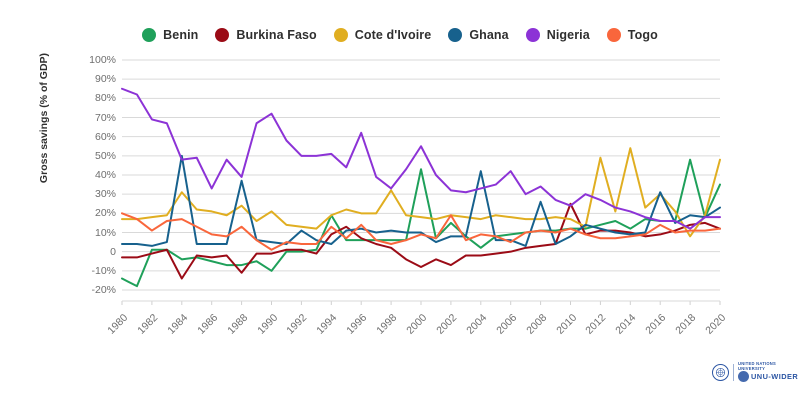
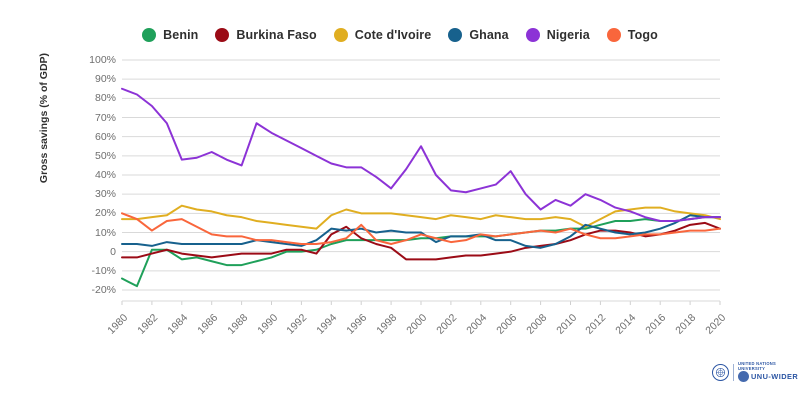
Nigeria/1982: 69% -> 76%
Burkina Faso/1984: -14% -> -1%
Cote d'Ivoire/1984: 31% -> 24%
Ghana/1984: 50% -> 4%
Nigeria/1986: 33% -> 52%
Burkina Faso/1988: -11% -> -1%
Cote d'Ivoire/1988: 24% -> 18%
Ghana/1988: 37% -> 4%
Nigeria/1988: 39% -> 45%
Togo/1988: 13% -> 8%
Benin/1990: -10% -> -3%
Cote d'Ivoire/1990: 21% -> 15%
Nigeria/1990: 72% -> 62%
Togo/1990: 1% -> 6%
Ghana/1992: 11% -> 3%
Nigeria/1992: 50% -> 54%
Benin/1994: 19% -> 4%
Ghana/1994: 4% -> 12%
Nigeria/1994: 51% -> 46%
Togo/1994: 13% -> 5%
Nigeria/1996: 62% -> 44%
Cote d'Ivoire/1998: 32% -> 20%
Benin/2000: 43% -> 7%
Burkina Faso/2000: -8% -> -4%
Benin/2002: 15% -> 8%
Burkina Faso/2002: -7% -> -3%
Togo/2002: 19% -> 5%
Benin/2004: 2% -> 8%
Ghana/2004: 42% -> 9%
Togo/2006: 5% -> 9%
Ghana/2008: 26% -> 2%
Nigeria/2008: 34% -> 22%
Burkina Faso/2010: 25% -> 6%
Cote d'Ivoire/2012: 49% -> 17%
Benin/2014: 12% -> 16%
Cote d'Ivoire/2014: 54% -> 22%
Cote d'Ivoire/2016: 30% -> 23%
Ghana/2016: 31% -> 12%
Togo/2016: 14% -> 9%
Benin/2018: 48% -> 17%
Cote d'Ivoire/2018: 8% -> 20%
Nigeria/2018: 12% -> 17%
Benin/2020: 35% -> 18%
Cote d'Ivoire/2020: 48% -> 17%
Ghana/2020: 23% -> 18%
